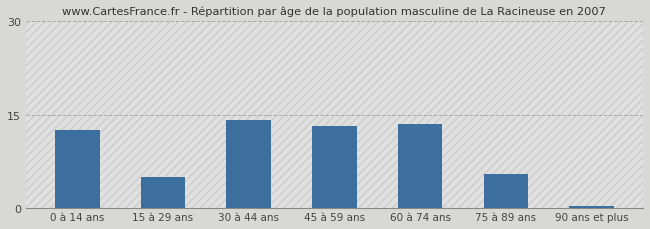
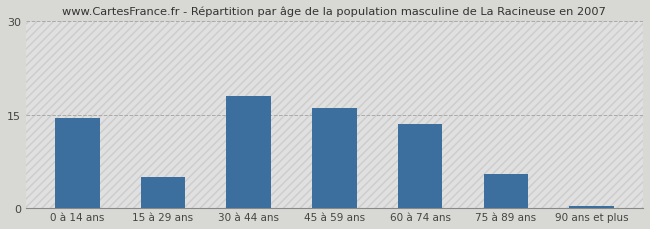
0 à 14 ans: 12.6 -> 14.5
30 à 44 ans: 14.2 -> 18.0
45 à 59 ans: 13.2 -> 16.0
